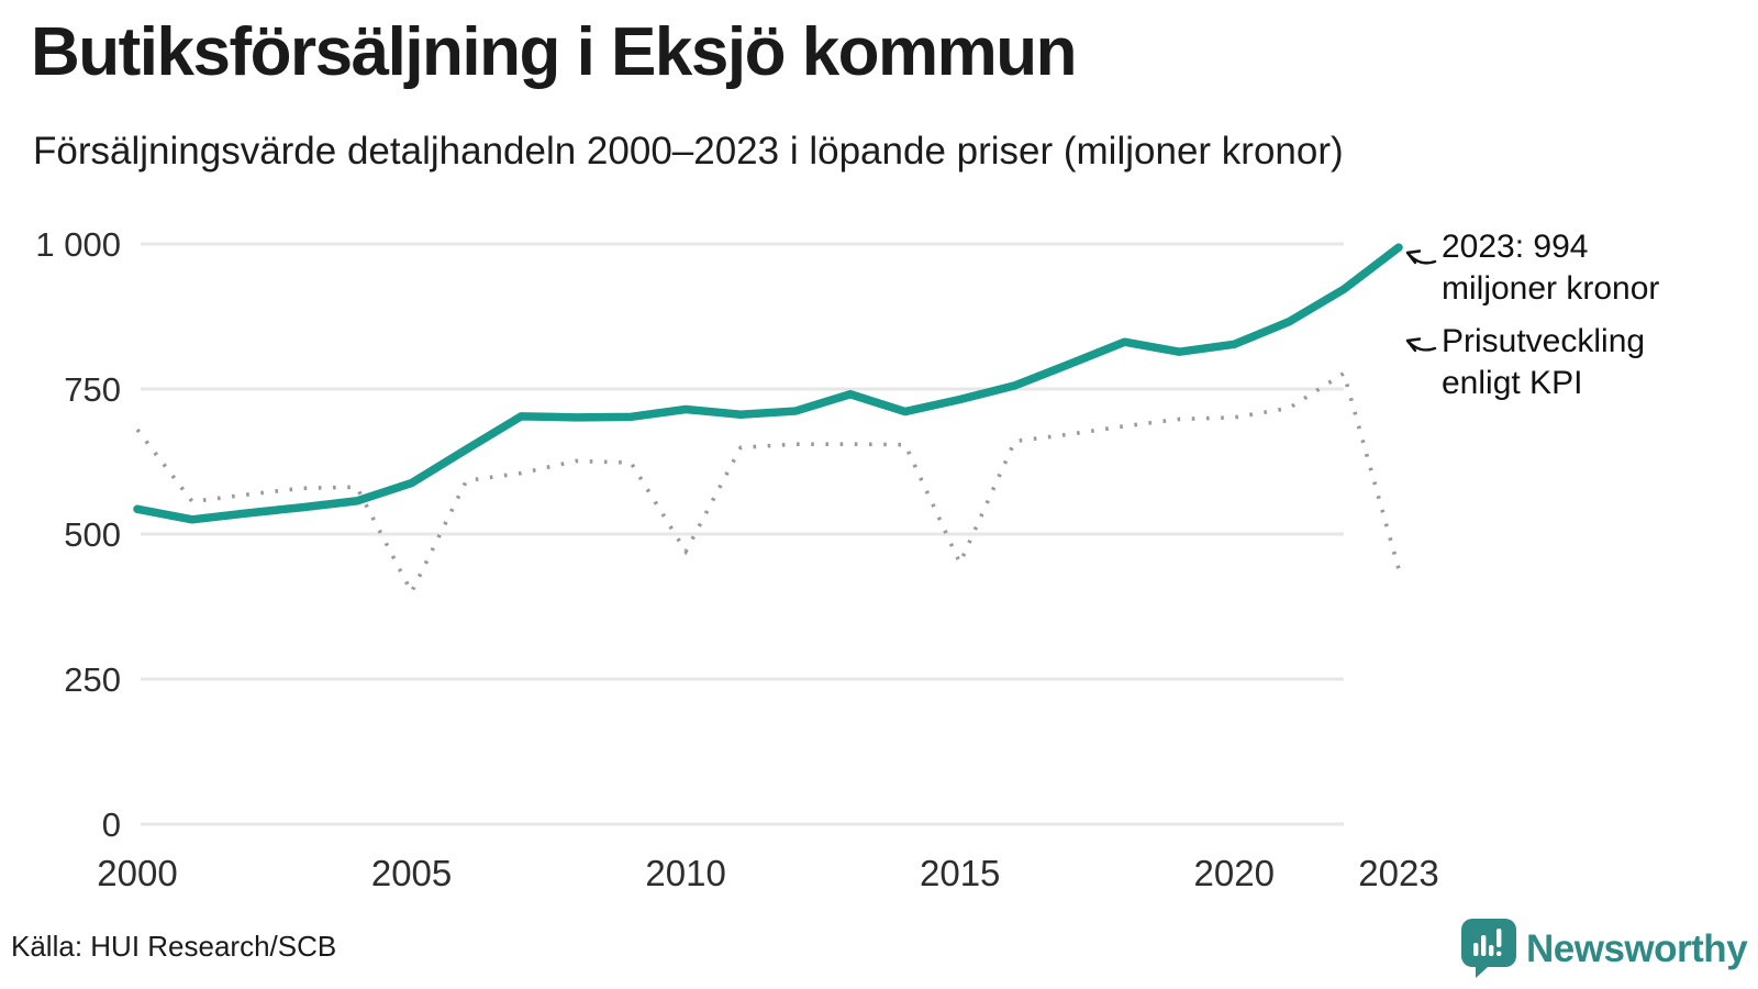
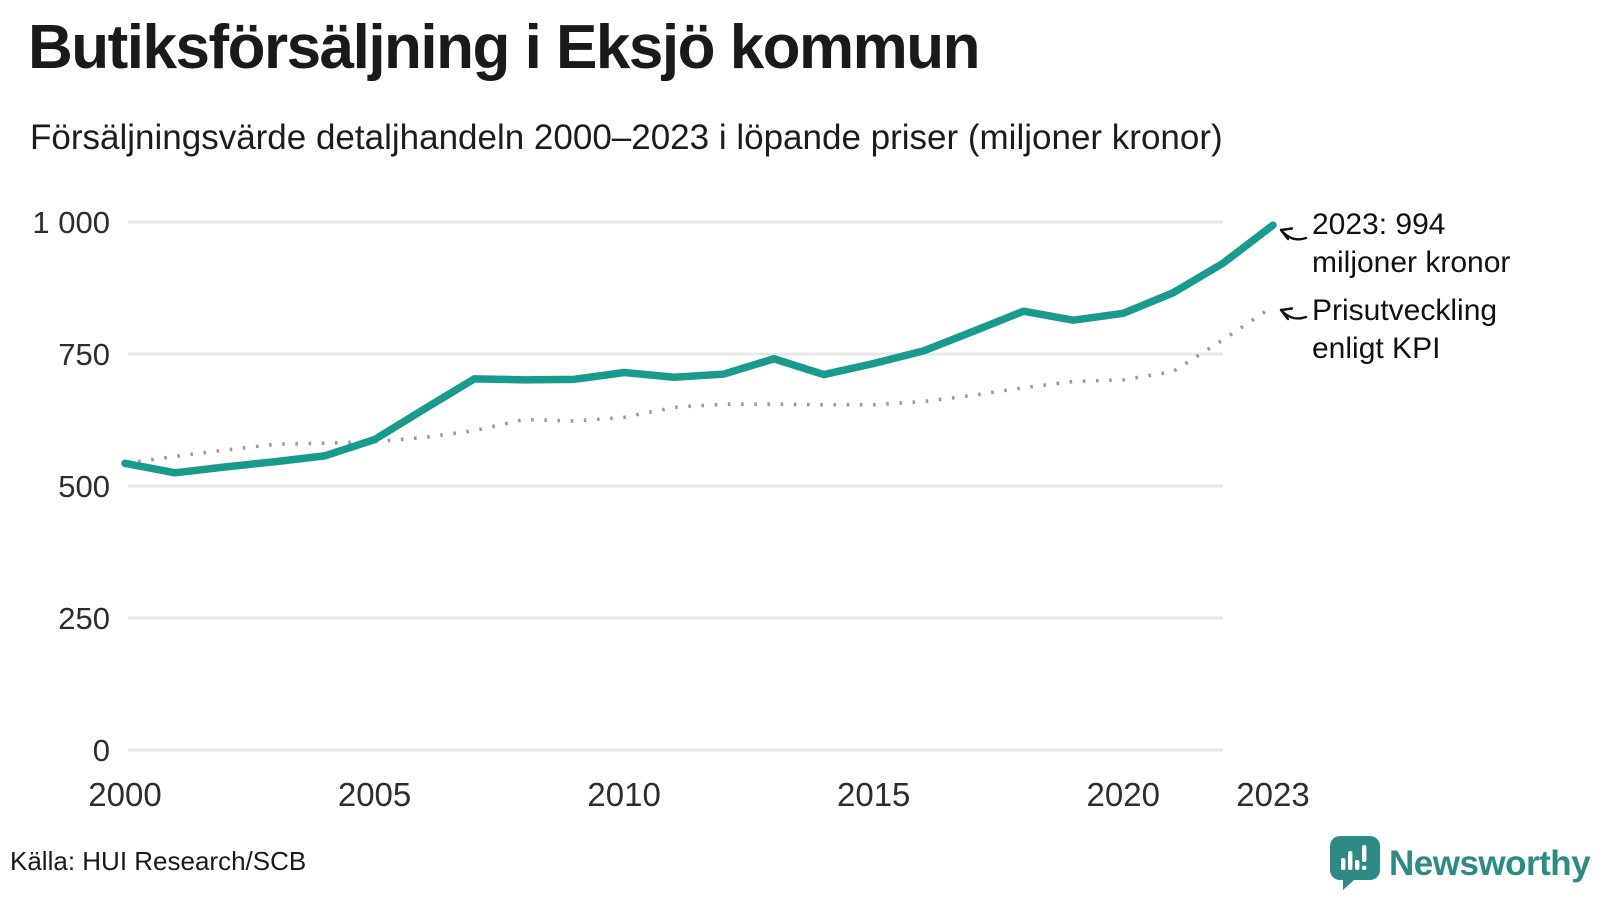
Prisutveckling enligt KPI/2000: 680 -> 540
Prisutveckling enligt KPI/2005: 400 -> 580
Prisutveckling enligt KPI/2010: 470 -> 630
Prisutveckling enligt KPI/2015: 450 -> 650
Prisutveckling enligt KPI/2023: 440 -> 840
